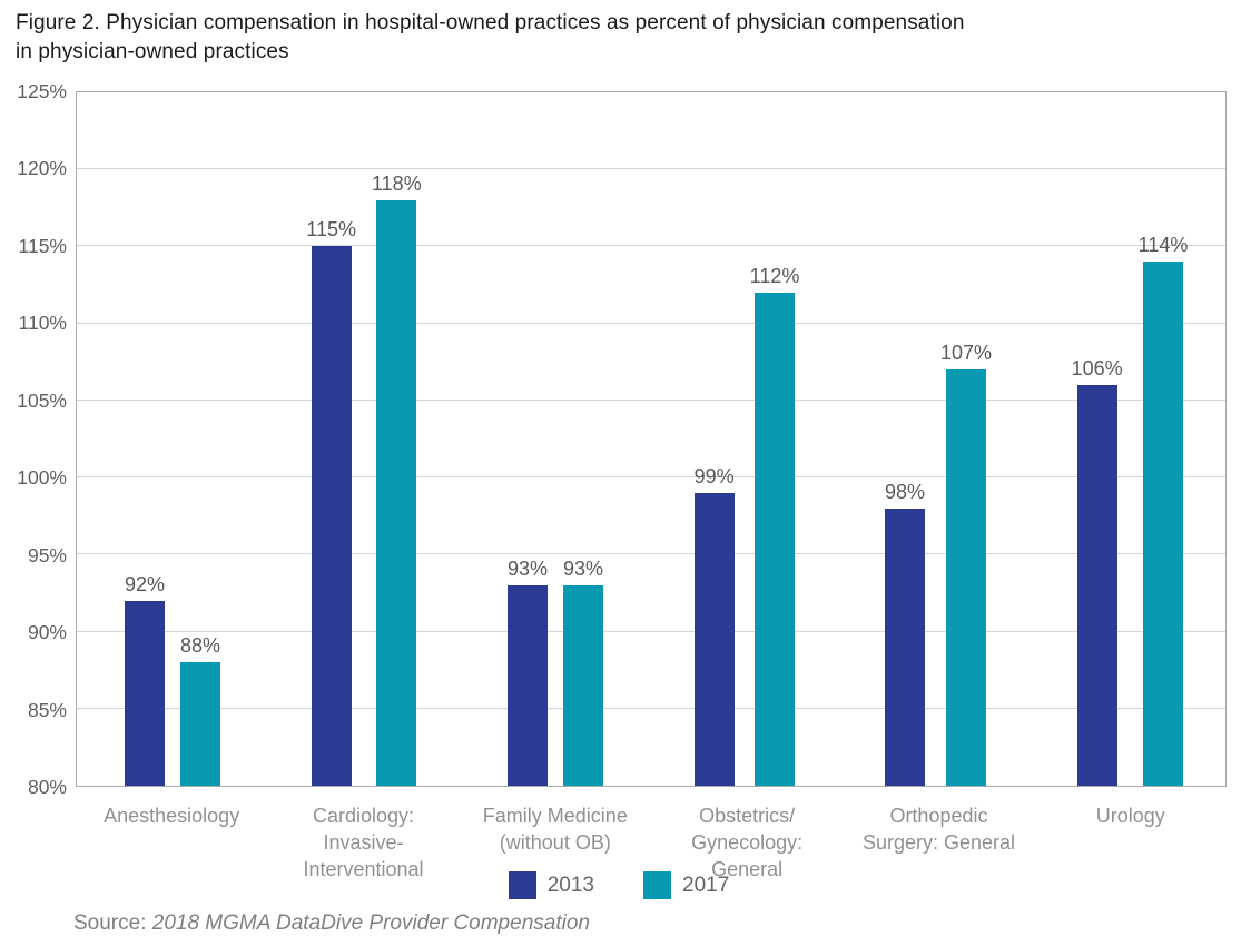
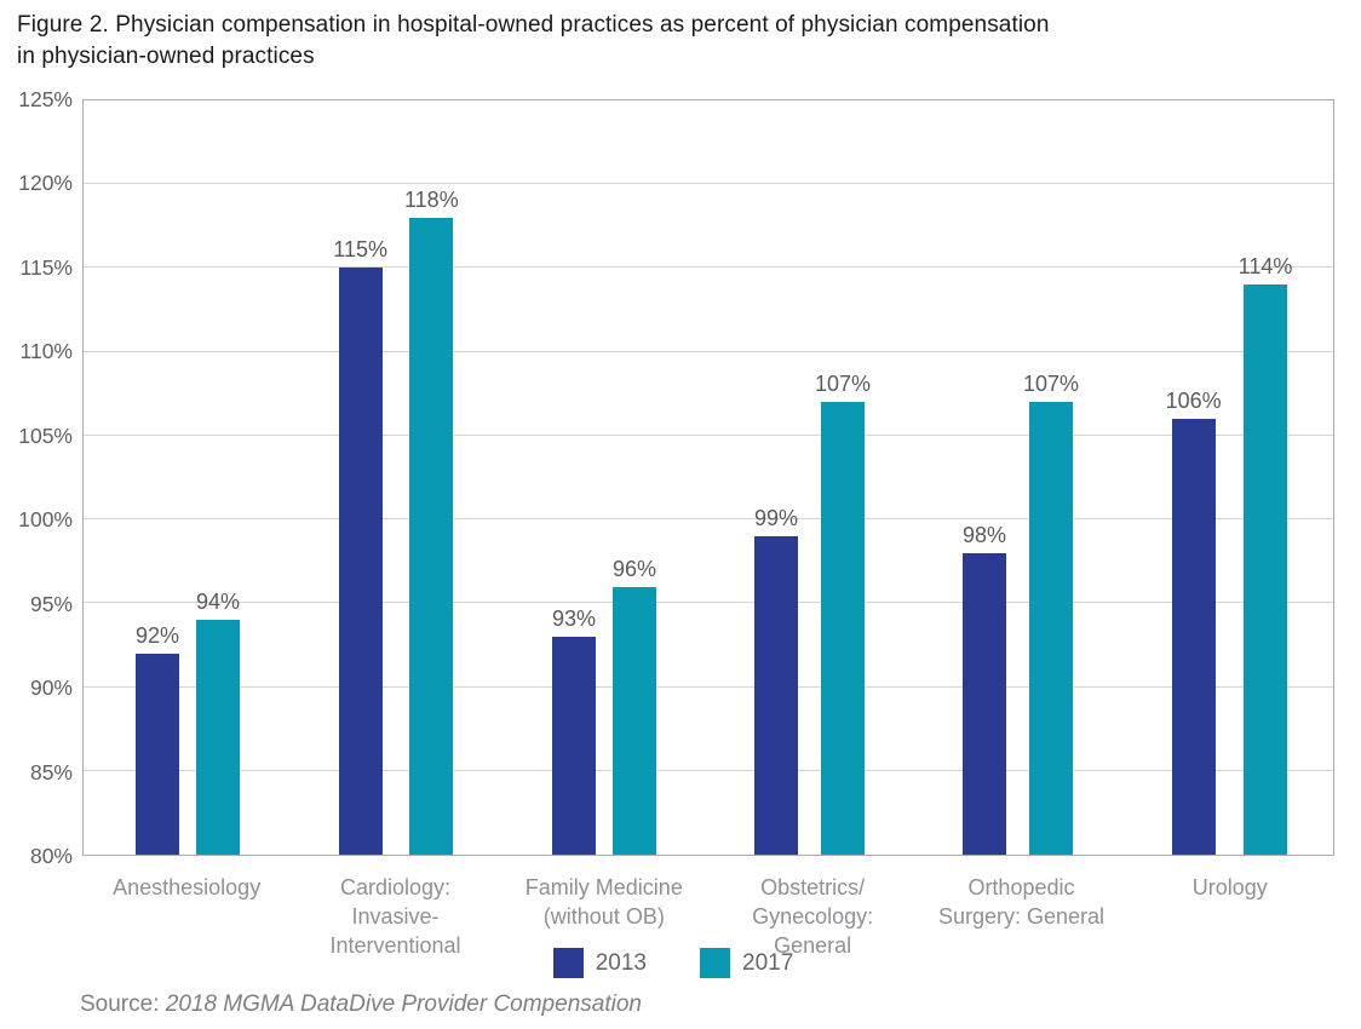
2017/Anesthesiology: 88% -> 94%
2017/Family Medicine (without OB): 93% -> 96%
2017/Obstetrics/ Gynecology: General: 112% -> 107%
